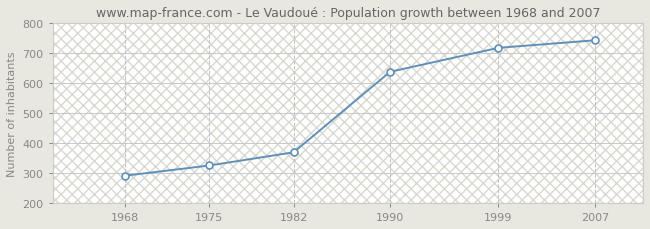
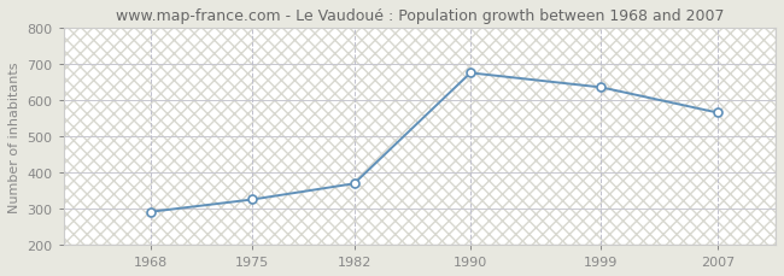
1990: 637 -> 675
1999: 717 -> 635
2007: 742 -> 565
